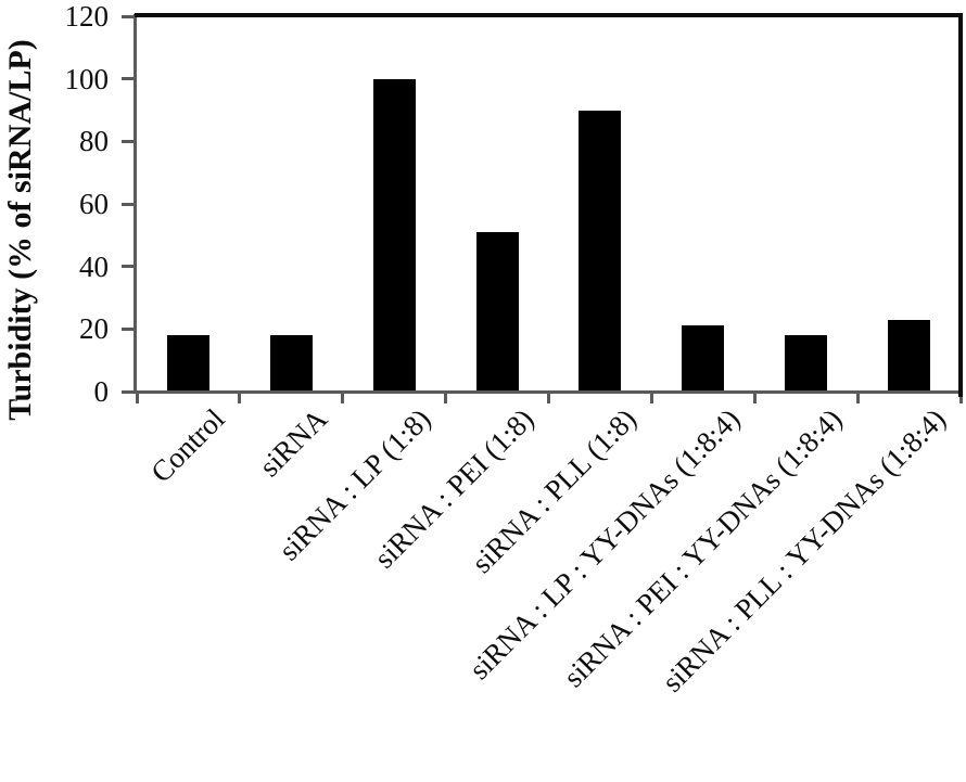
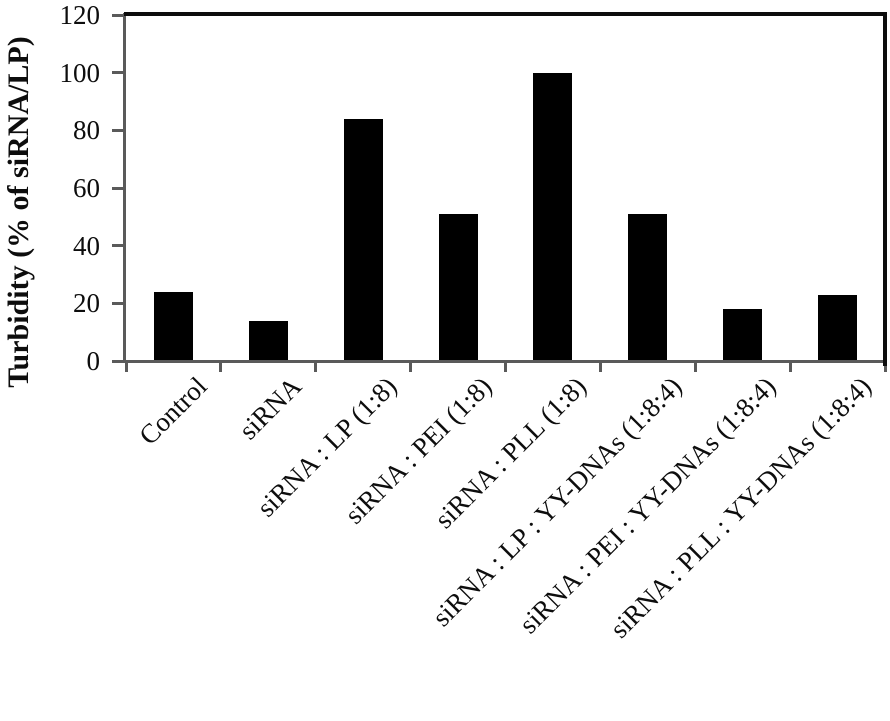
Control: 18 -> 24
siRNA: 18 -> 14
siRNA : LP (1:8): 100 -> 84
siRNA : PLL (1:8): 90 -> 100
siRNA : LP : YY-DNAs (1:8:4): 21 -> 51
